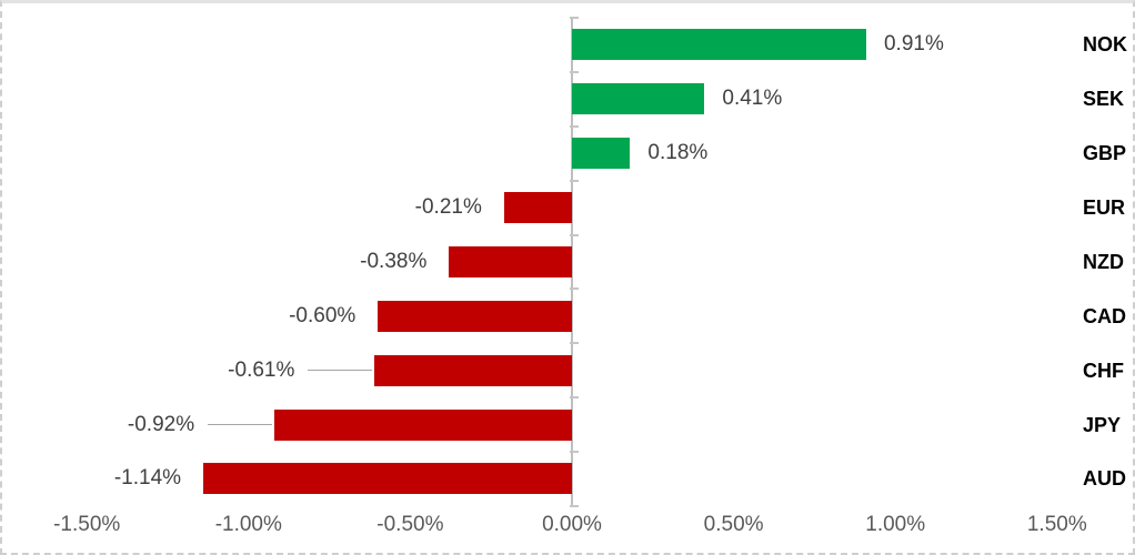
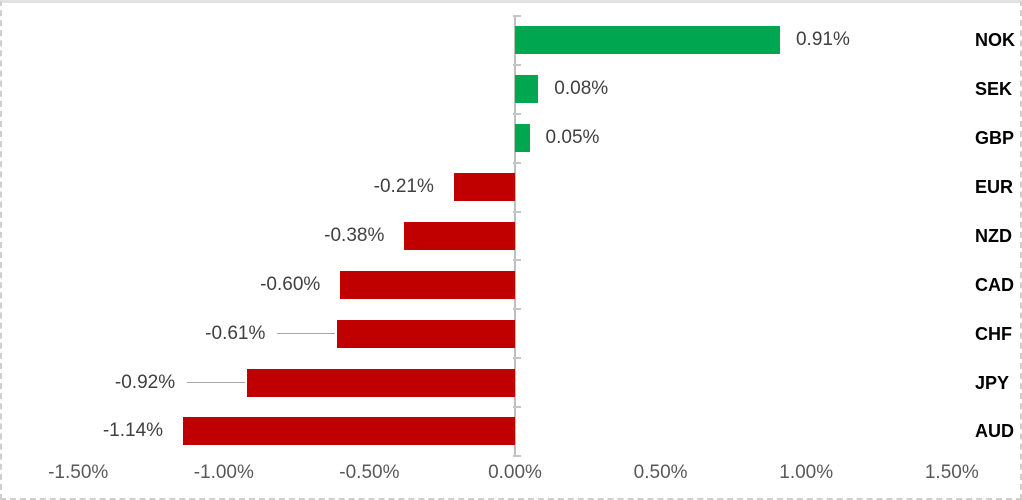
SEK: 0.41% -> 0.08%
GBP: 0.18% -> 0.05%
